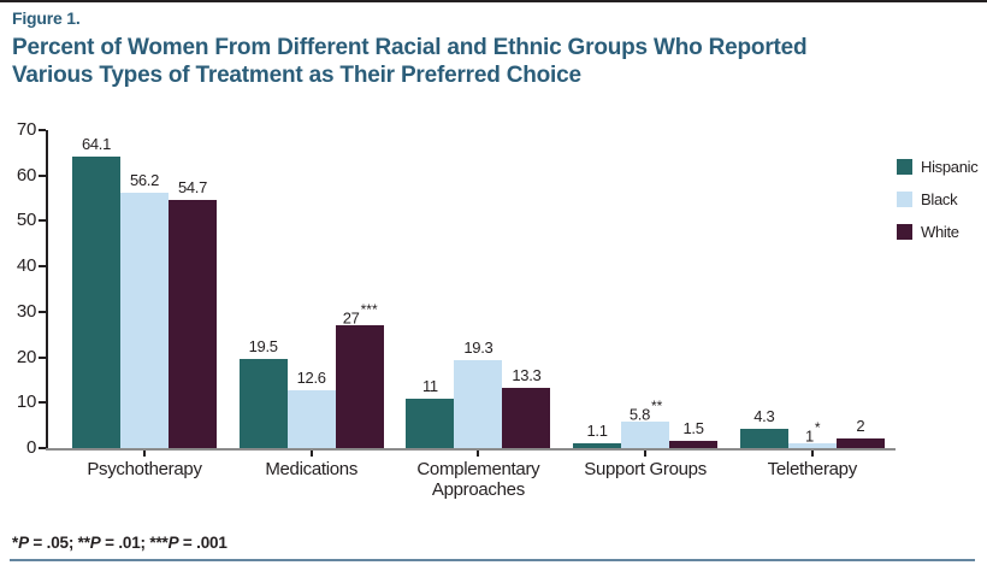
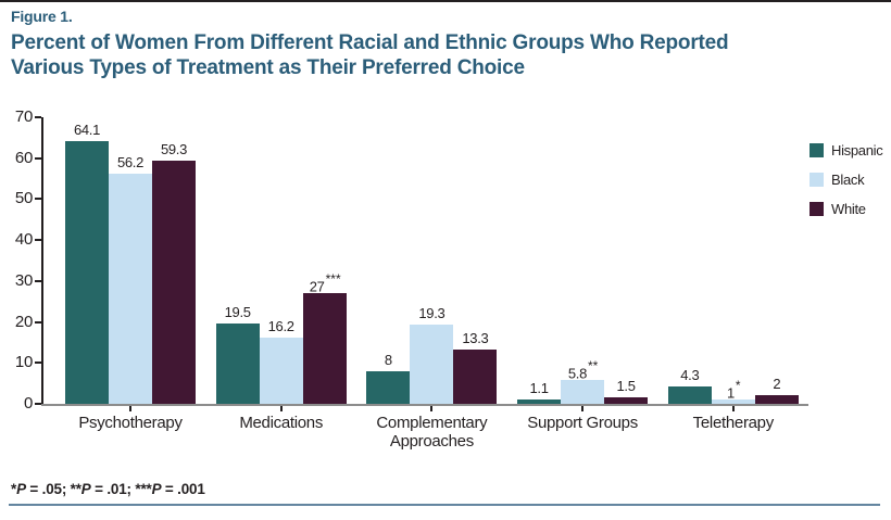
White/Psychotherapy: 54.7 -> 59.3
Black/Medications: 12.6 -> 16.2
Hispanic/Complementary Approaches: 11 -> 8
